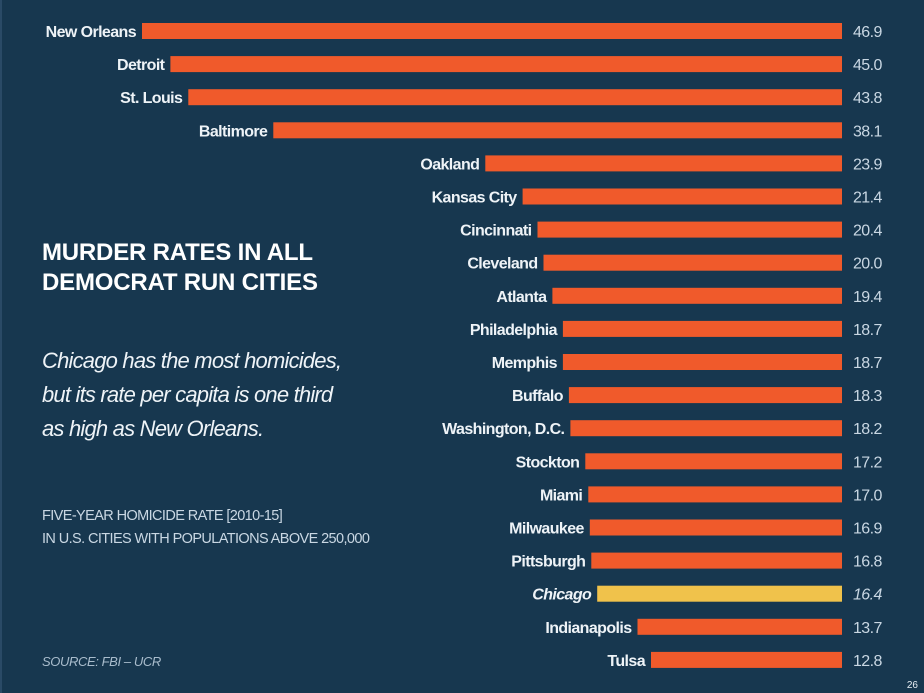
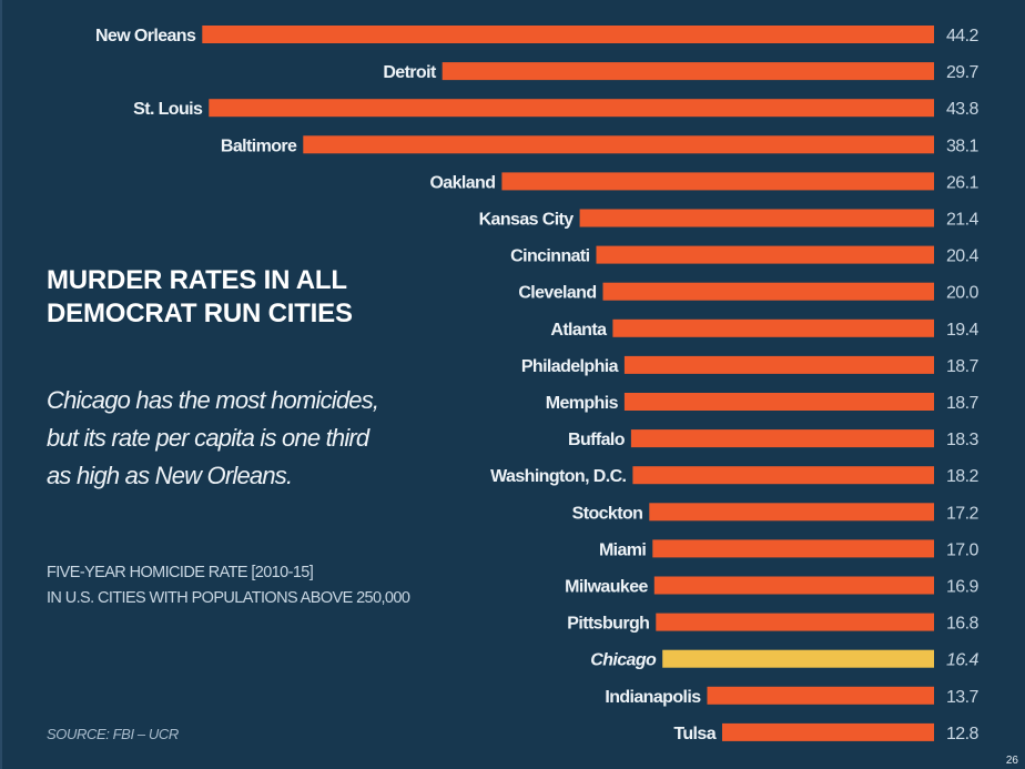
New Orleans: 46.9 -> 44.2
Detroit: 45.0 -> 29.7
Oakland: 23.9 -> 26.1
